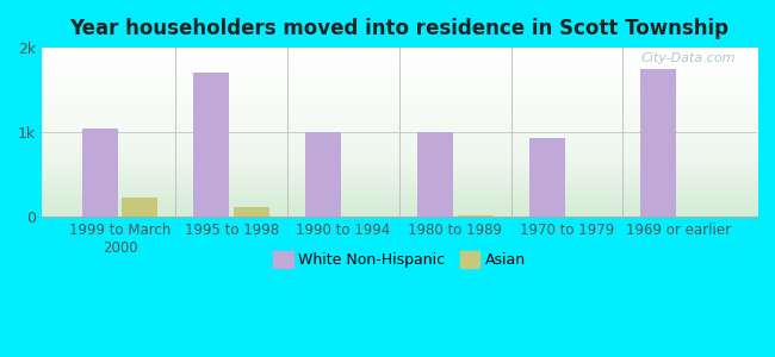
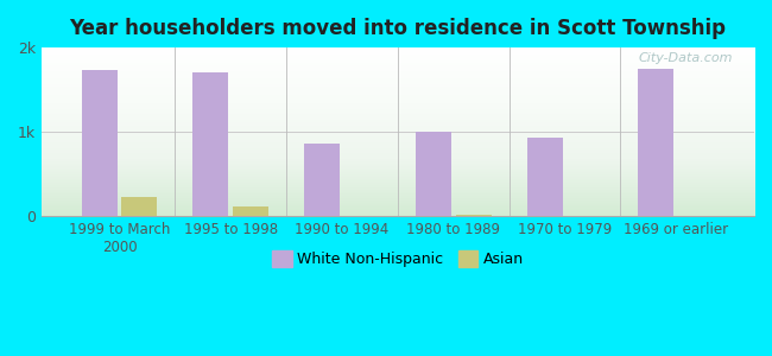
White Non-Hispanic/1999 to March 2000: 1.05k -> 1.74k
White Non-Hispanic/1990 to 1994: 1.00k -> 0.86k
